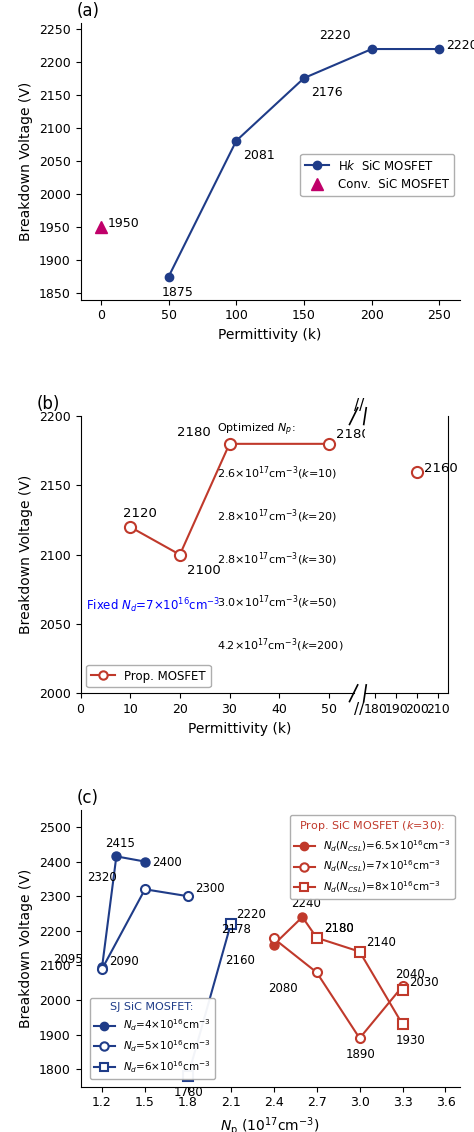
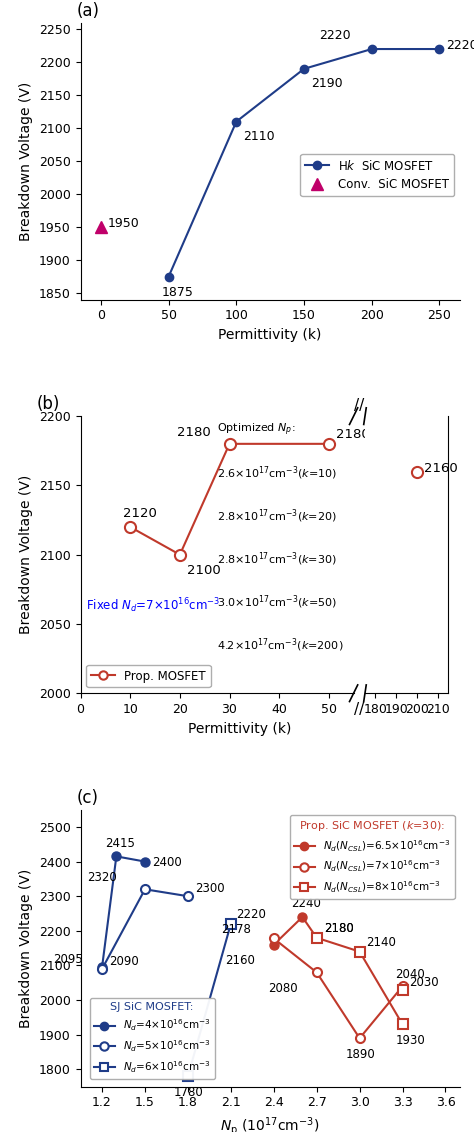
100: 2081 -> 2110
150: 2176 -> 2190
